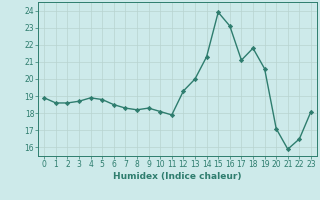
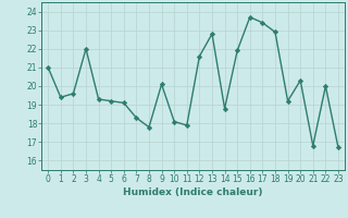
0: 18.9 -> 21.0
1: 18.6 -> 19.4
2: 18.6 -> 19.6
3: 18.7 -> 22.0
4: 18.9 -> 19.3
5: 18.8 -> 19.2
6: 18.5 -> 19.1
8: 18.2 -> 17.8
9: 18.3 -> 20.1
12: 19.3 -> 21.6
13: 20.0 -> 22.8
14: 21.3 -> 18.8
15: 23.9 -> 21.9
16: 23.1 -> 23.7
17: 21.1 -> 23.4
18: 21.8 -> 22.9
19: 20.6 -> 19.2
20: 17.1 -> 20.3
21: 15.9 -> 16.8
22: 16.5 -> 20.0
23: 18.1 -> 16.7
